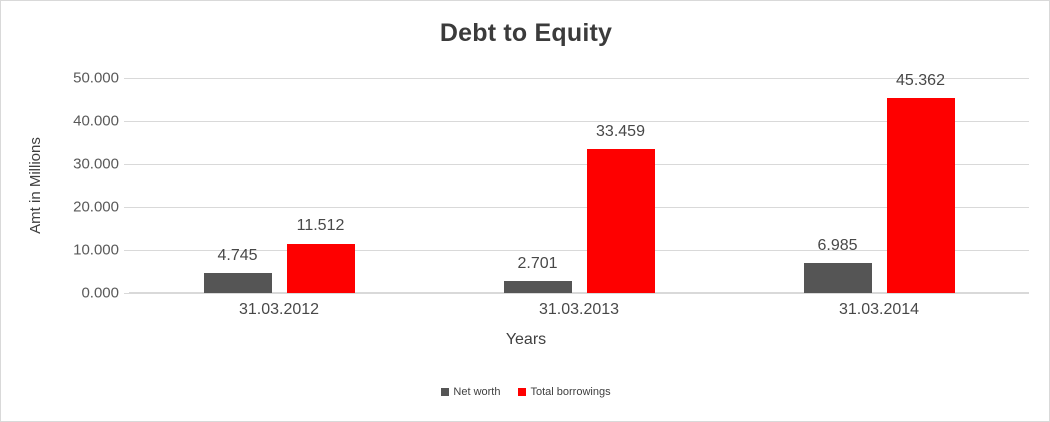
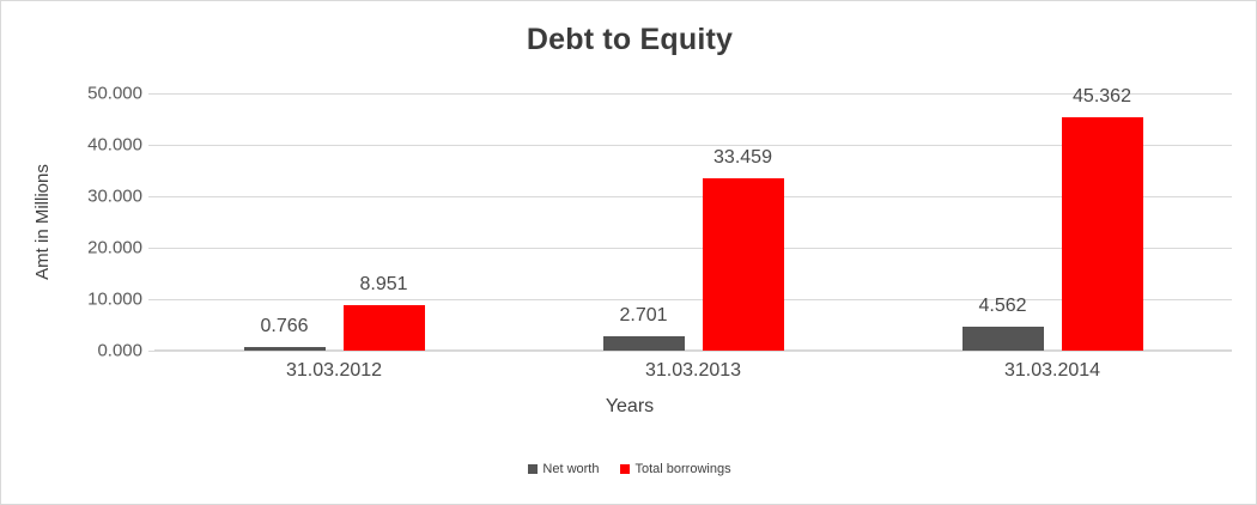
Net worth/31.03.2012: 4.745 -> 0.766
Total borrowings/31.03.2012: 11.512 -> 8.951
Net worth/31.03.2014: 6.985 -> 4.562
